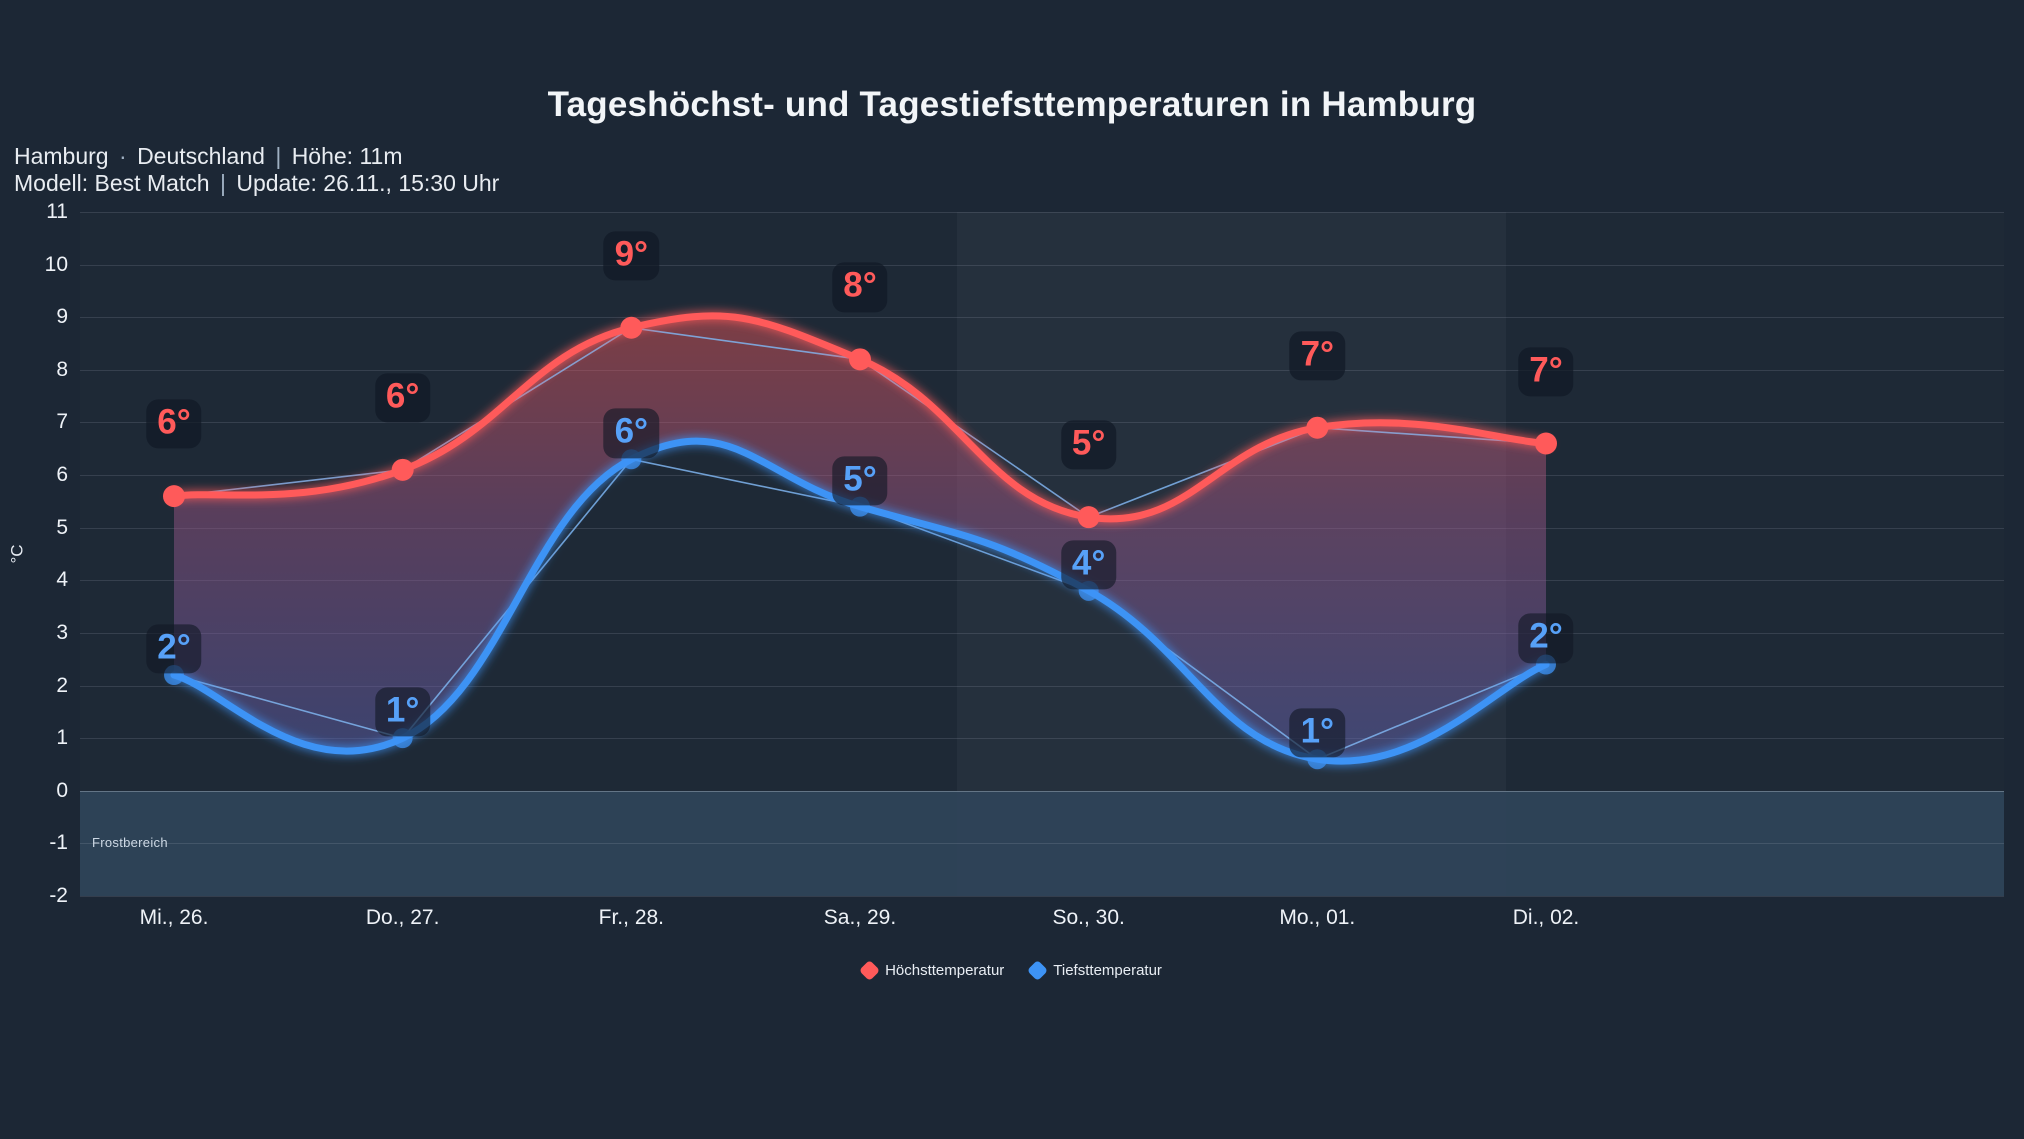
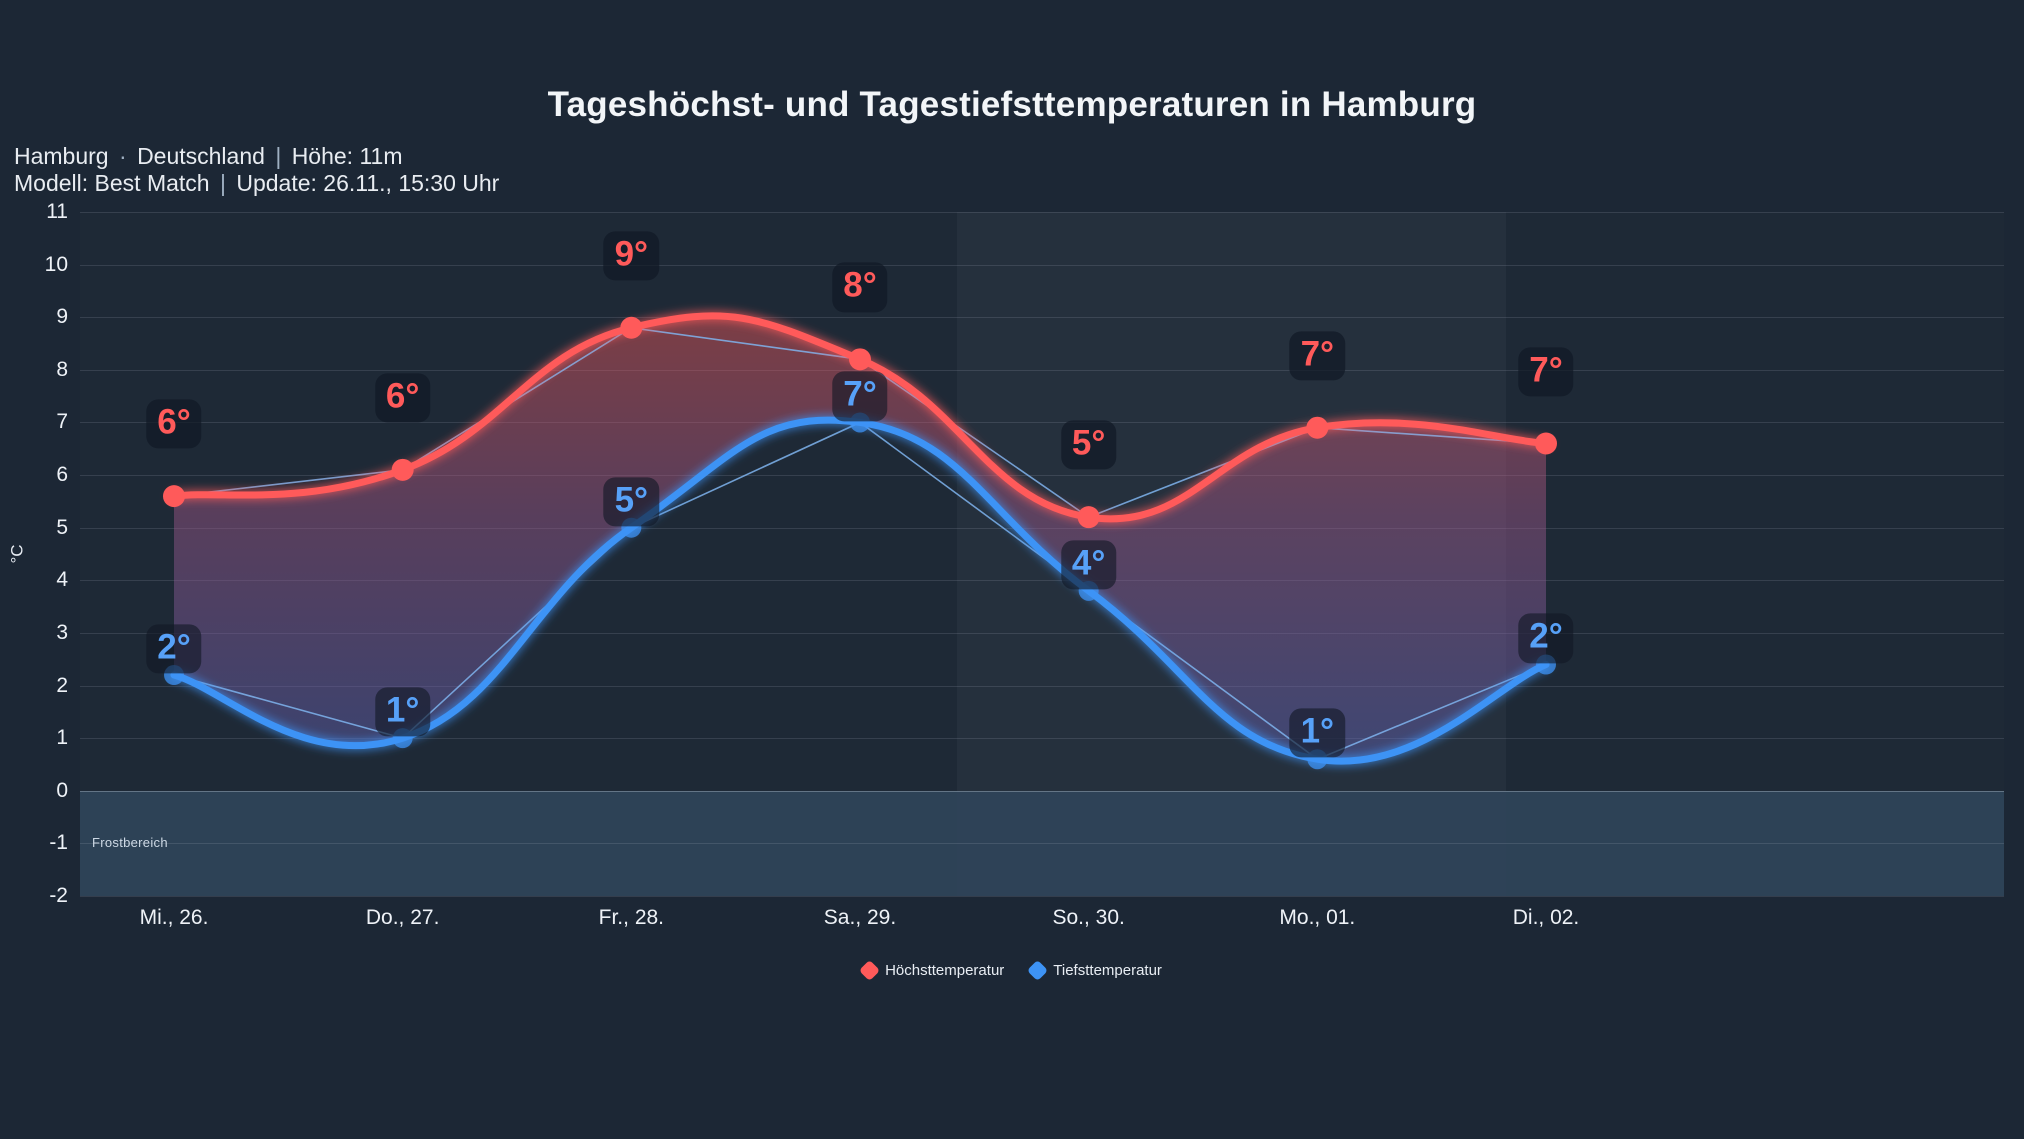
Tiefsttemperatur/Fr., 28.: 6° -> 5°
Tiefsttemperatur/Sa., 29.: 5° -> 7°
